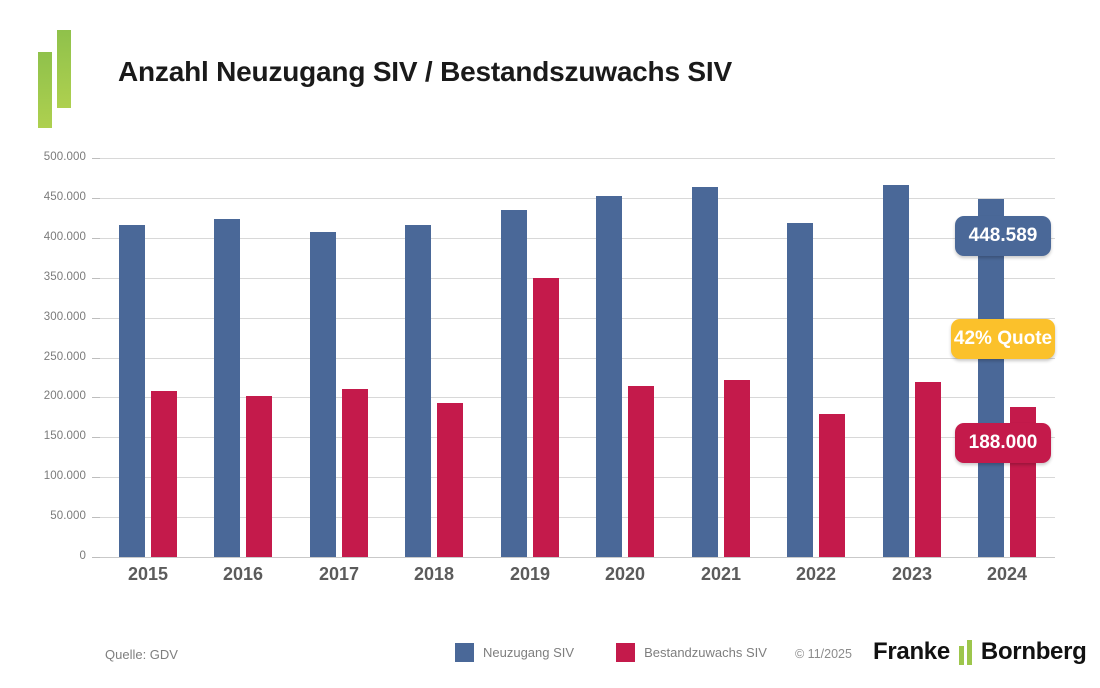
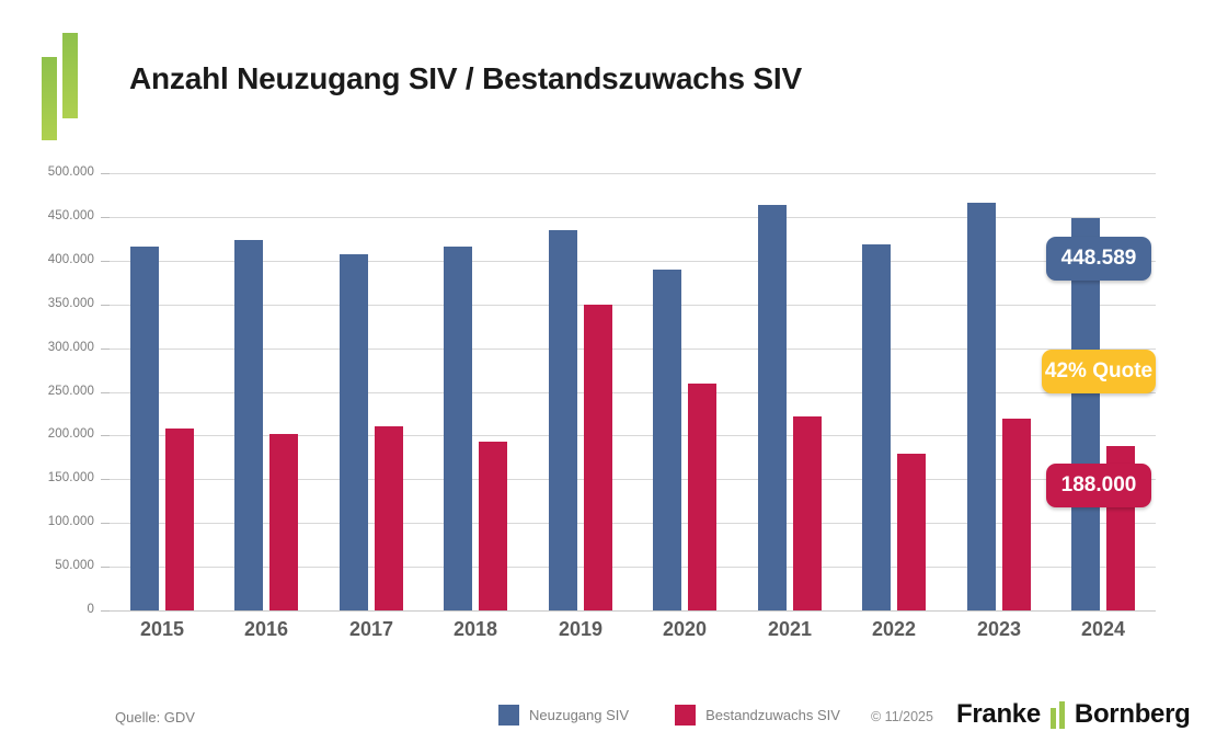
Neuzugang SIV/2020: 450000 -> 390000
Bestandzuwachs SIV/2020: 210000 -> 260000
